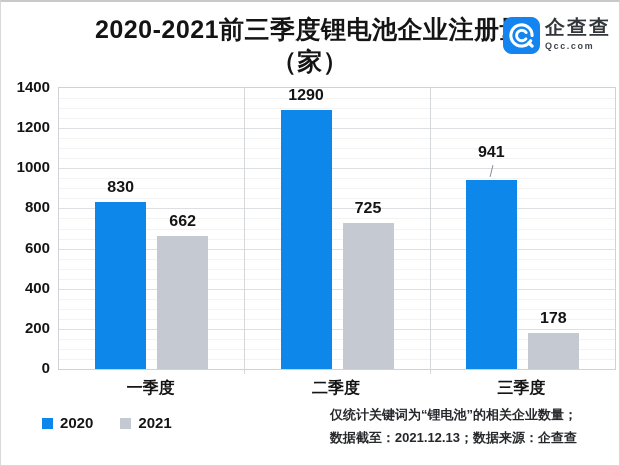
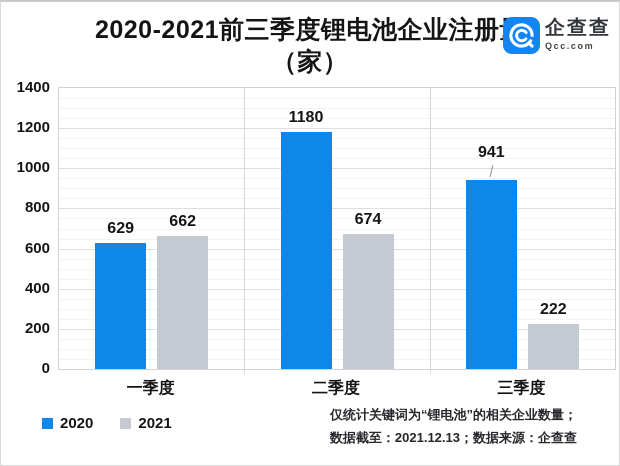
2020/一季度: 830 -> 629
2020/二季度: 1290 -> 1180
2021/二季度: 725 -> 674
2021/三季度: 178 -> 222
